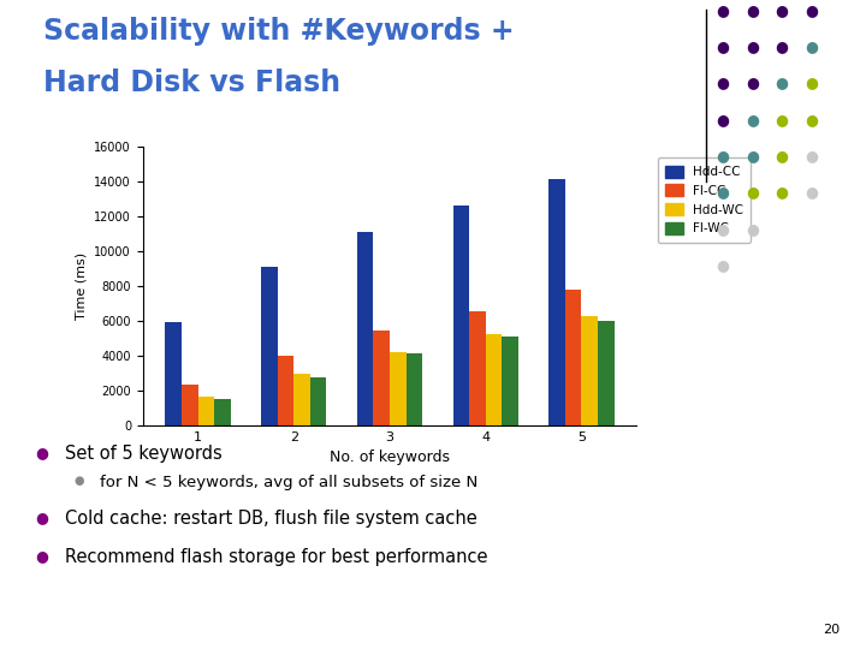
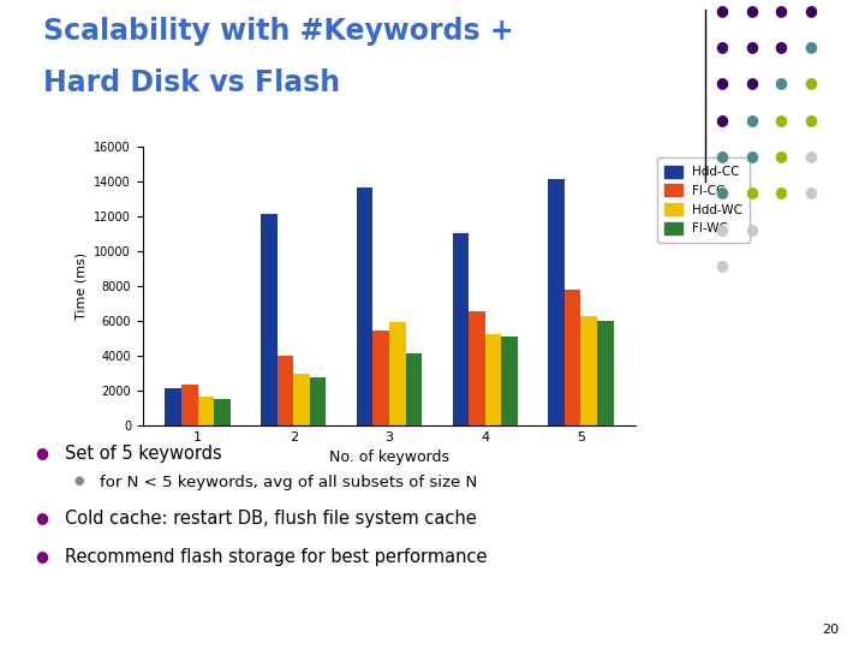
Hdd-CC/1: 5900 -> 2100
Hdd-CC/2: 9000 -> 12100
Hdd-CC/3: 11100 -> 13600
Hdd-WC/3: 4200 -> 5900
Hdd-CC/4: 12600 -> 11000
